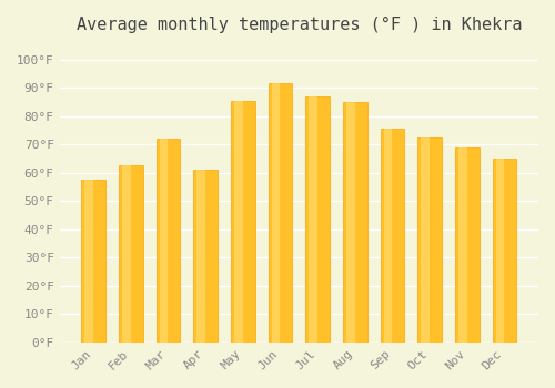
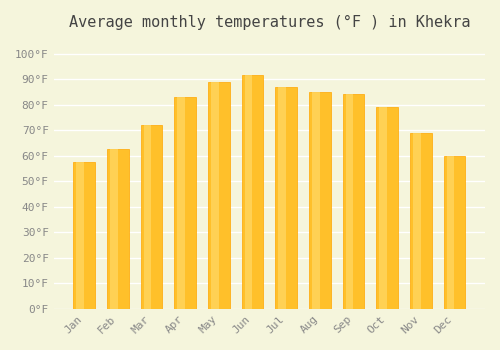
Apr: 61.0°F -> 83.0°F
May: 85.5°F -> 89.0°F
Sep: 75.5°F -> 84.0°F
Oct: 72.5°F -> 79.0°F
Dec: 65.0°F -> 60.0°F
